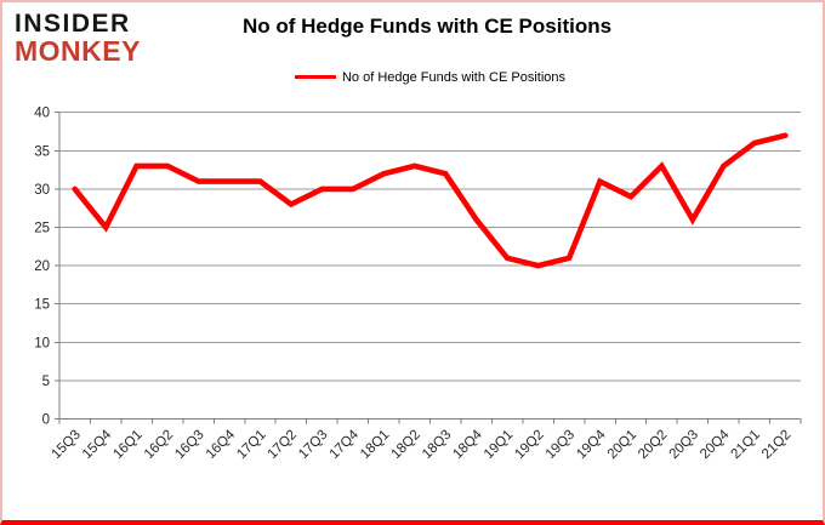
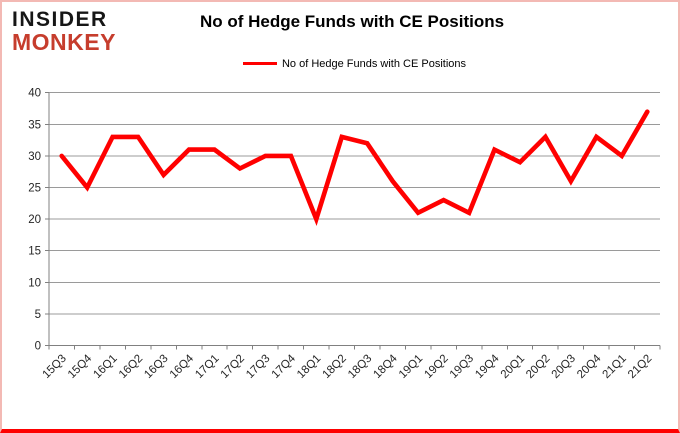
16Q3: 31 -> 27
18Q1: 32 -> 20
19Q2: 20 -> 23
21Q1: 36 -> 30
